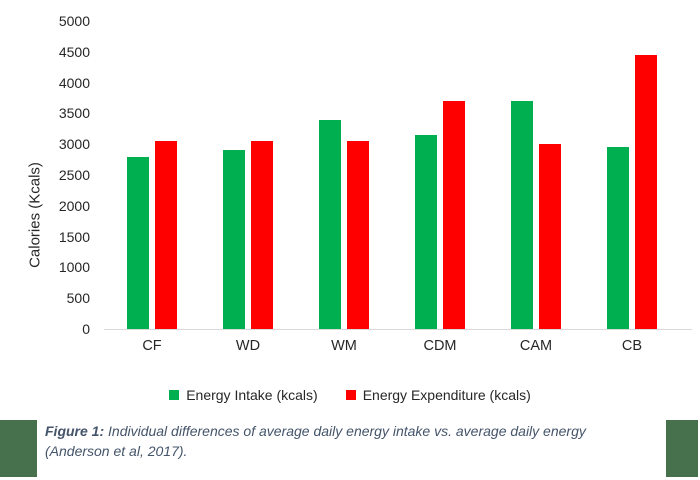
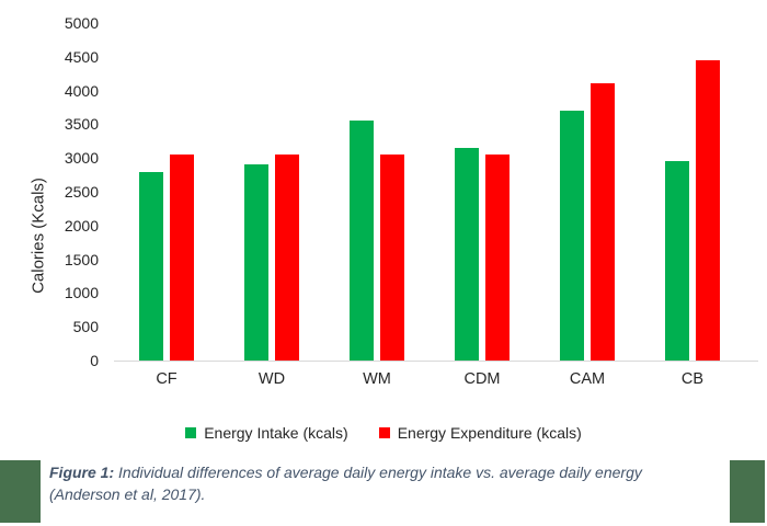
Energy Intake (kcals)/WM: 3400 -> 3600
Energy Expenditure (kcals)/CDM: 3700 -> 3000
Energy Expenditure (kcals)/CAM: 3000 -> 4100
